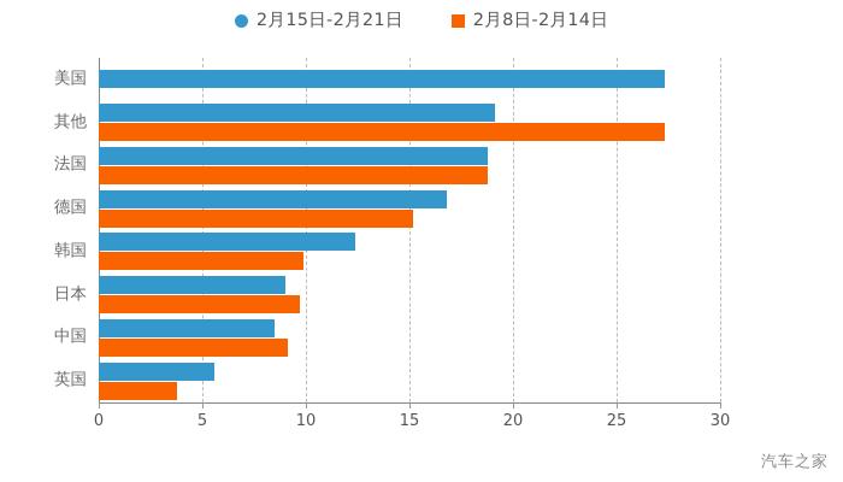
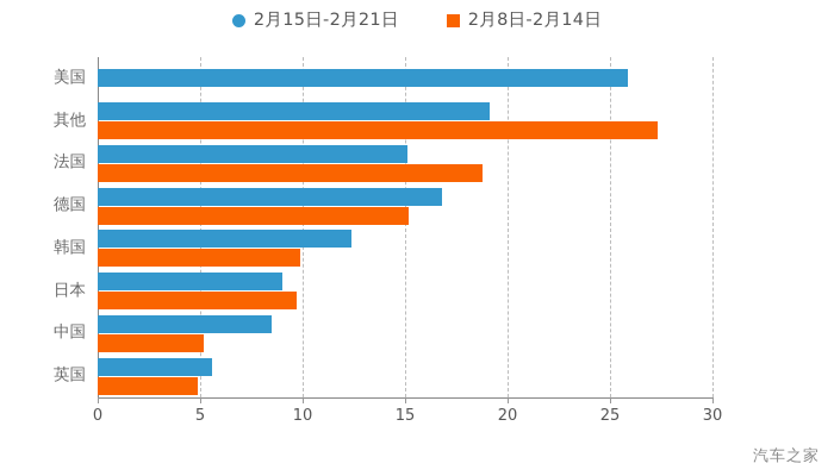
2月15日-2月21日/美国: 27.3 -> 25.9
2月15日-2月21日/法国: 18.8 -> 15.1
2月8日-2月14日/中国: 9.1 -> 5.2
2月8日-2月14日/英国: 3.8 -> 4.9
